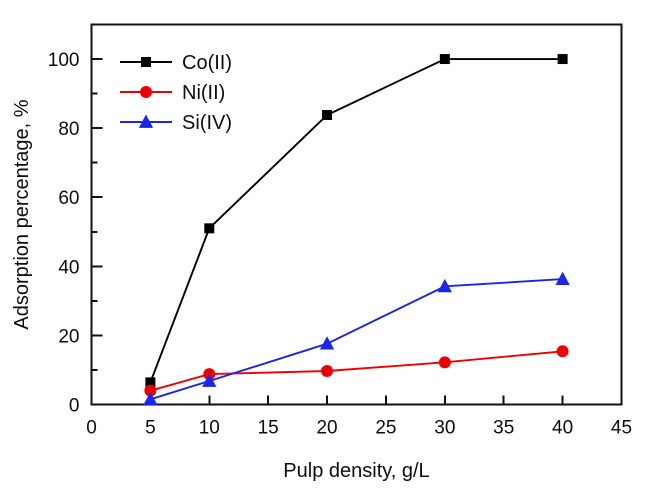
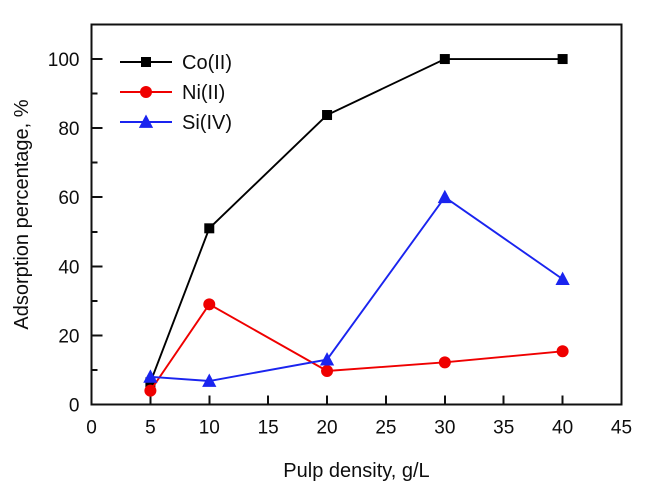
Si(IV)/5: 2 -> 8
Ni(II)/10: 9 -> 29
Si(IV)/20: 18 -> 13
Si(IV)/30: 34 -> 60
